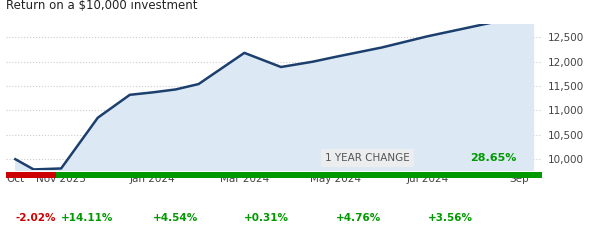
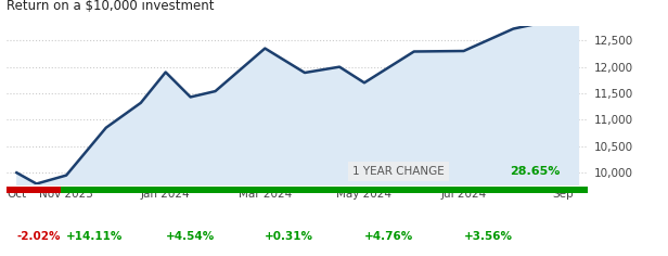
Nov 2023: 9,810 -> 9,950
Jan 2024: 11,370 -> 11,900
Mar 2024: 12,180 -> 12,350
May 2024: 12,100 -> 11,700
Jul 2024: 12,520 -> 12,300
